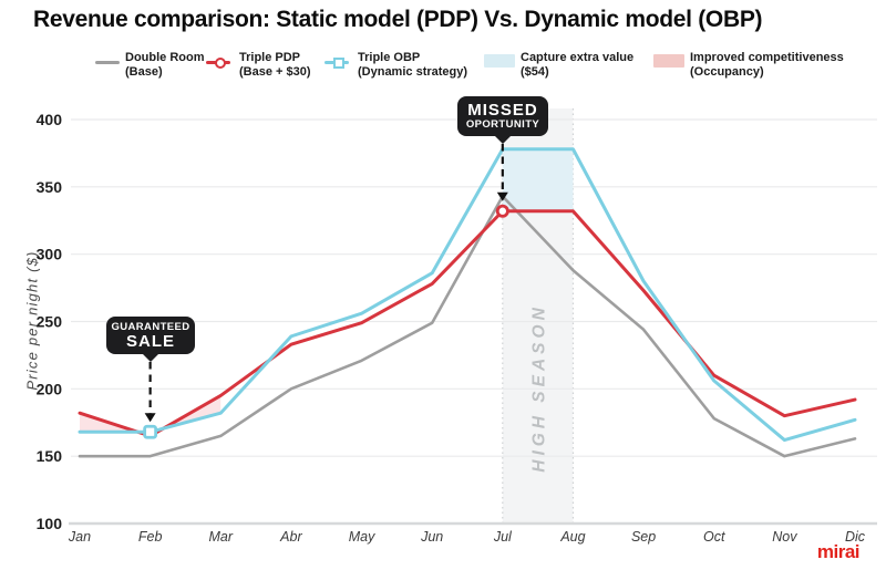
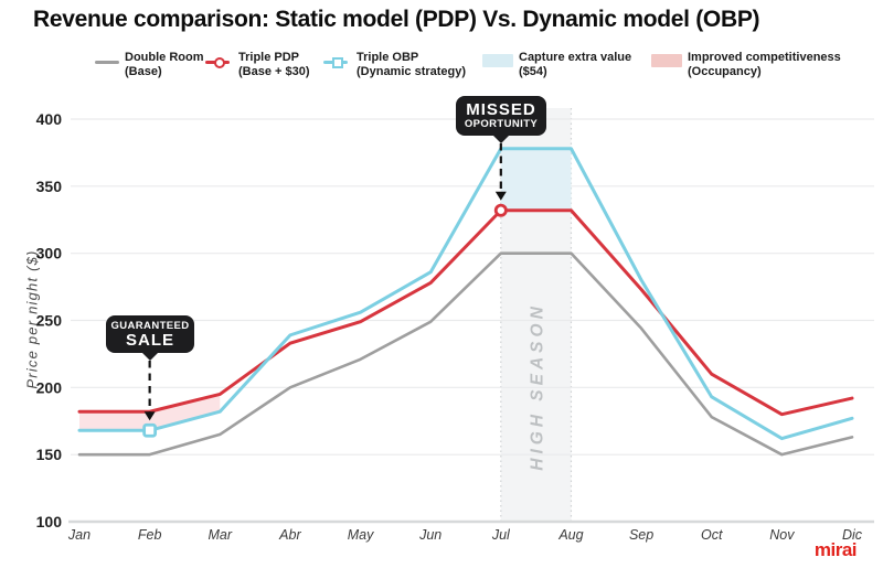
Triple PDP (Base + $30)/Feb: 165 -> 182
Double Room (Base)/Jul: 343 -> 300
Double Room (Base)/Aug: 288 -> 300
Triple OBP (Dynamic strategy)/Oct: 206 -> 193
